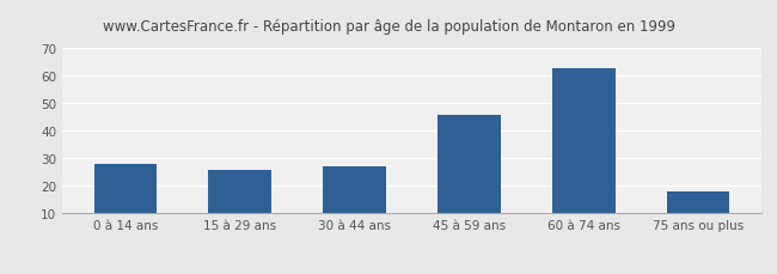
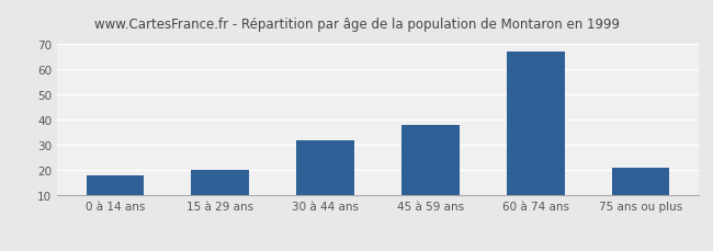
0 à 14 ans: 28 -> 18
15 à 29 ans: 26 -> 20
30 à 44 ans: 27 -> 32
45 à 59 ans: 46 -> 38
60 à 74 ans: 63 -> 67
75 ans ou plus: 18 -> 21
